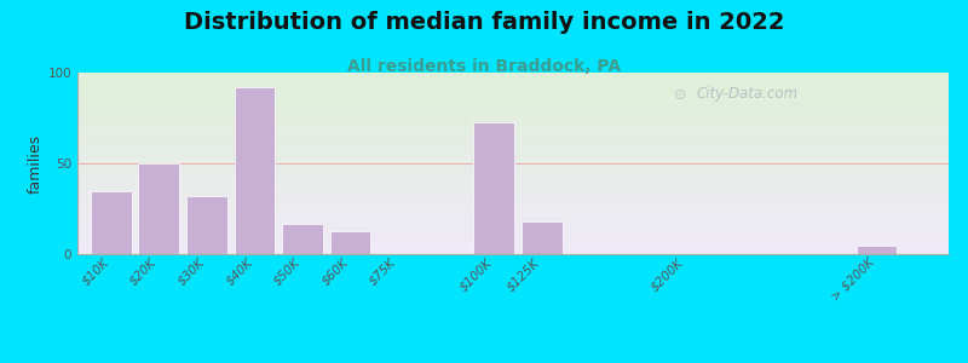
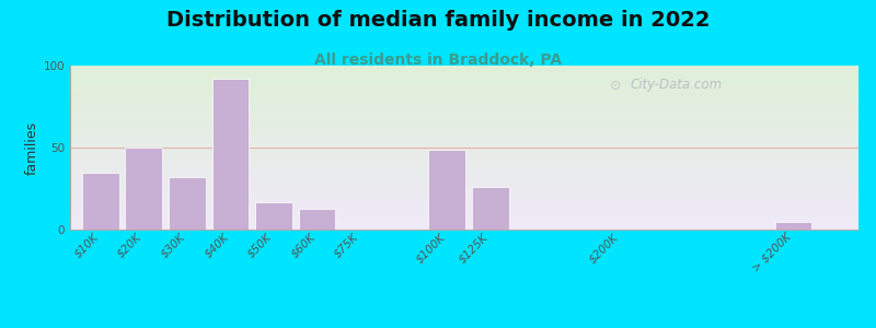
$100K: 73 -> 49
$125K: 18 -> 26
